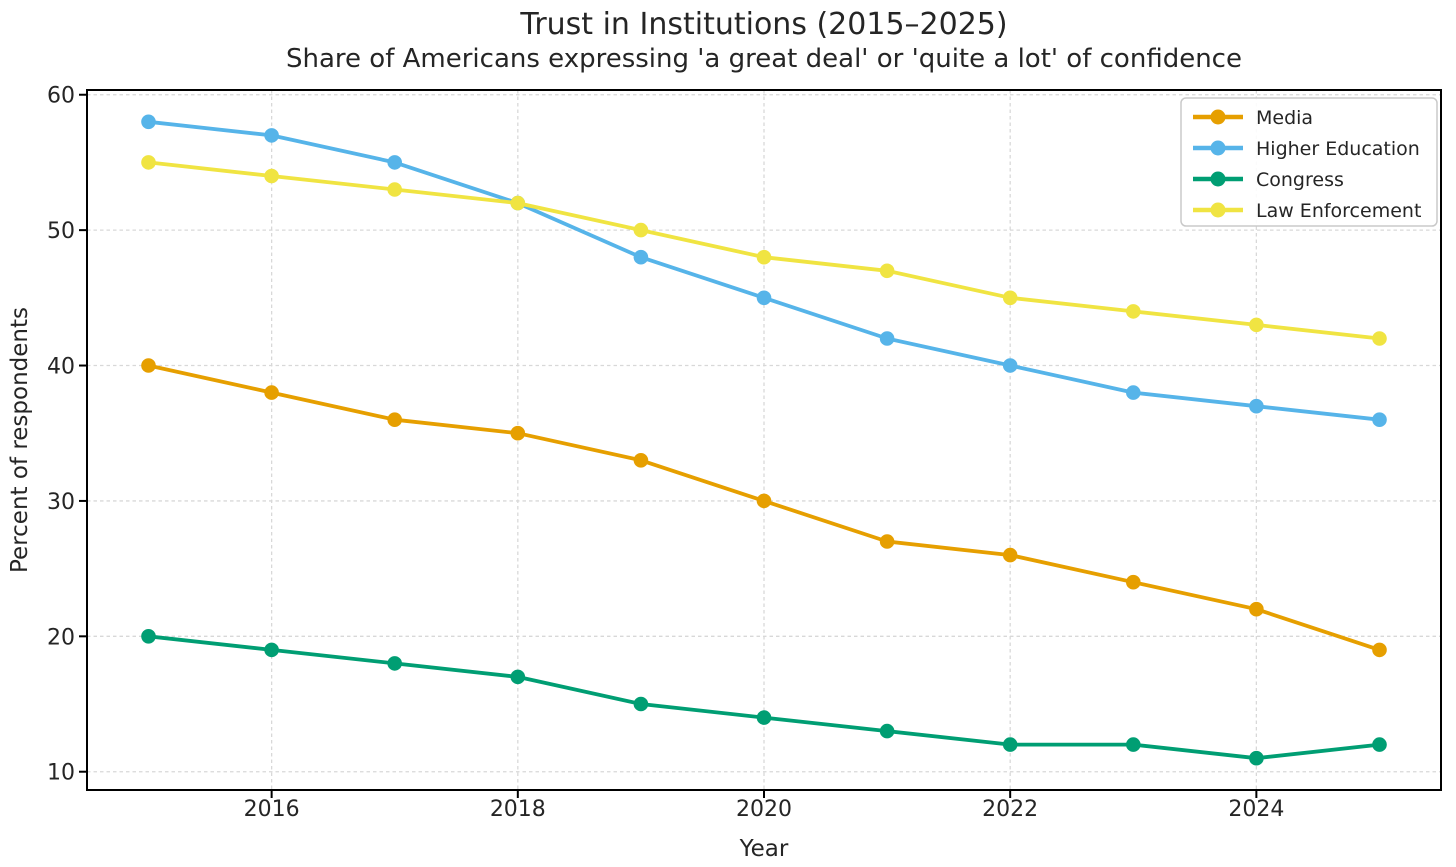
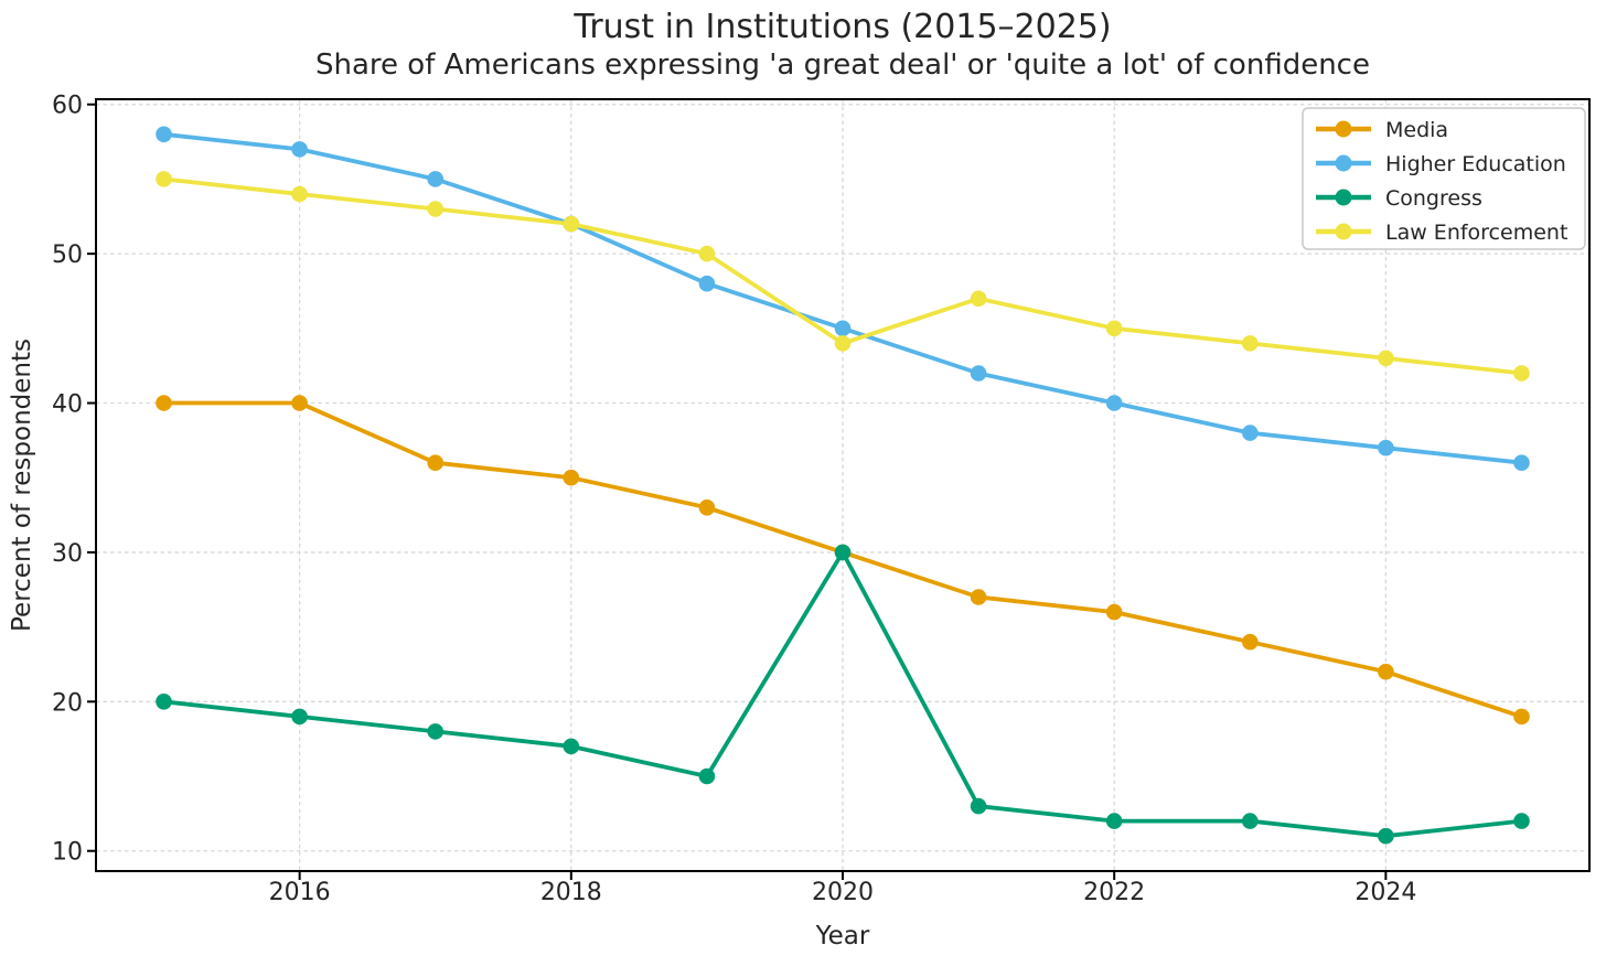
Media/2016: 38 -> 40
Congress/2020: 14 -> 30
Law Enforcement/2020: 48 -> 44
